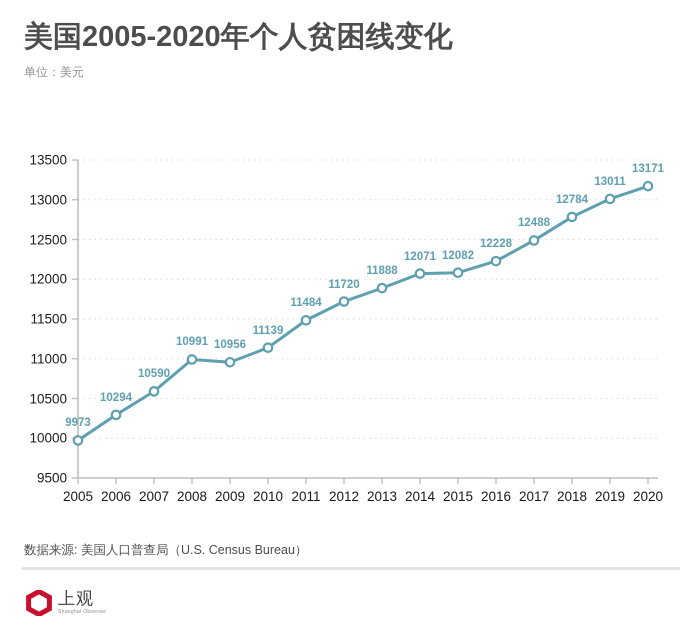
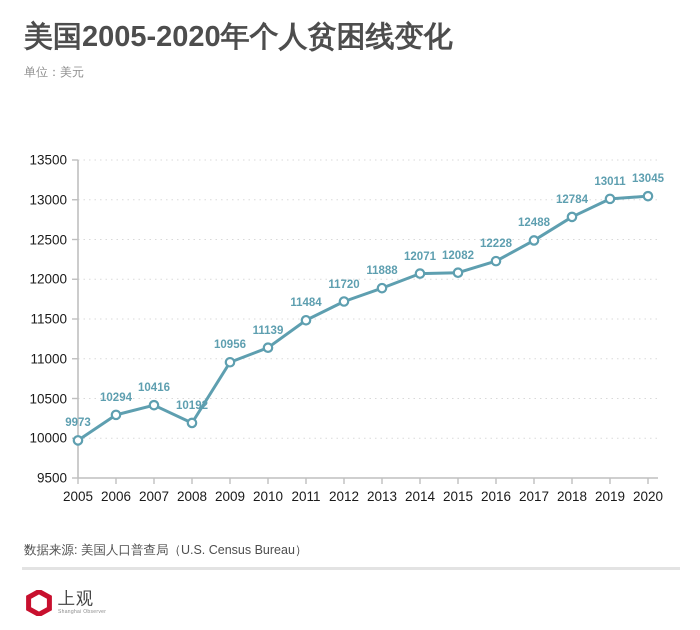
2007: 10590 -> 10416
2008: 10991 -> 10192
2020: 13171 -> 13045
